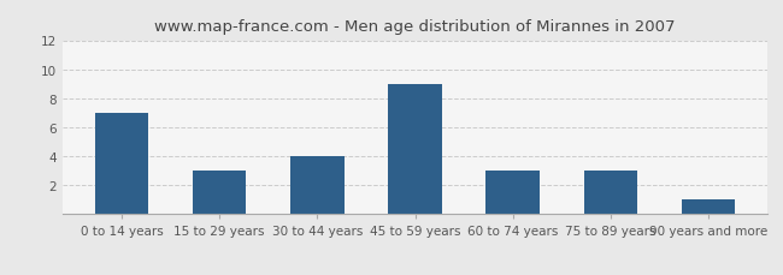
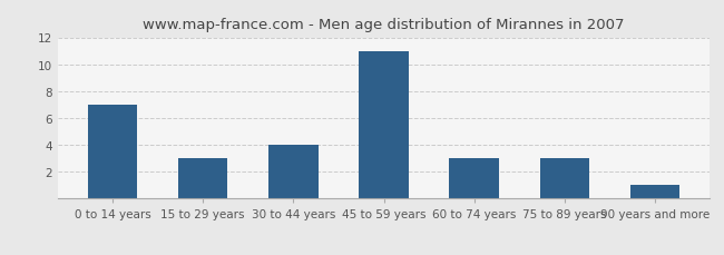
45 to 59 years: 9 -> 11
